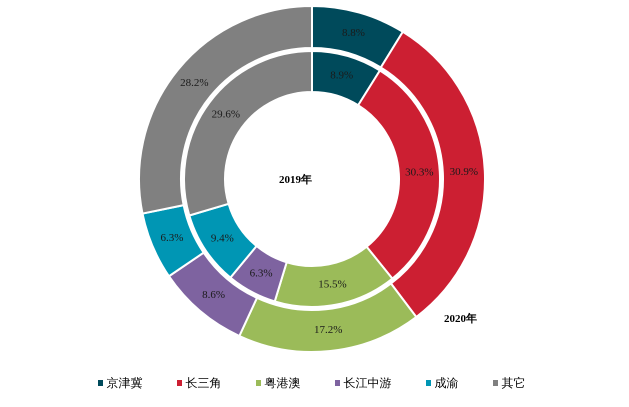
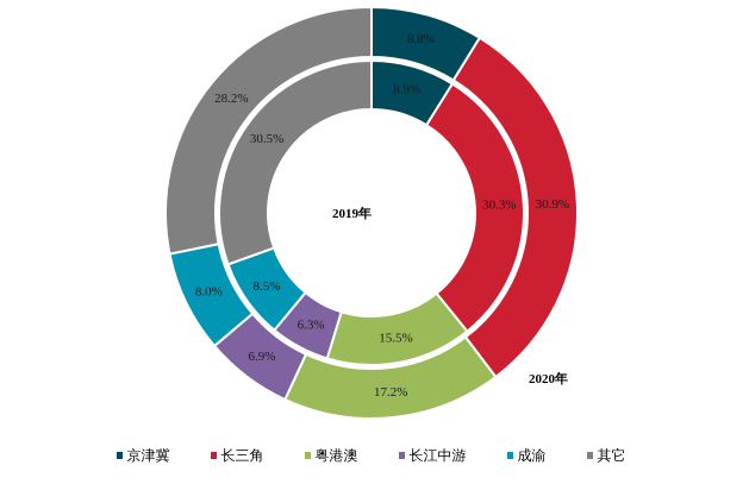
2020年/长江中游: 8.6% -> 6.9%
2019年/成渝: 9.4% -> 8.5%
2020年/成渝: 6.3% -> 8.0%
2019年/其它: 29.6% -> 30.5%
